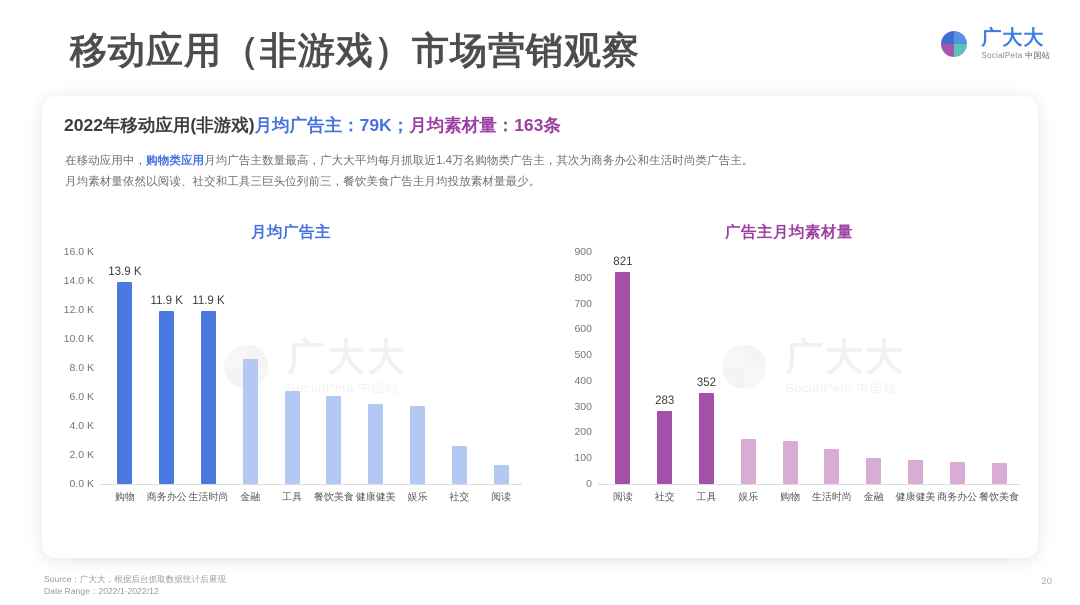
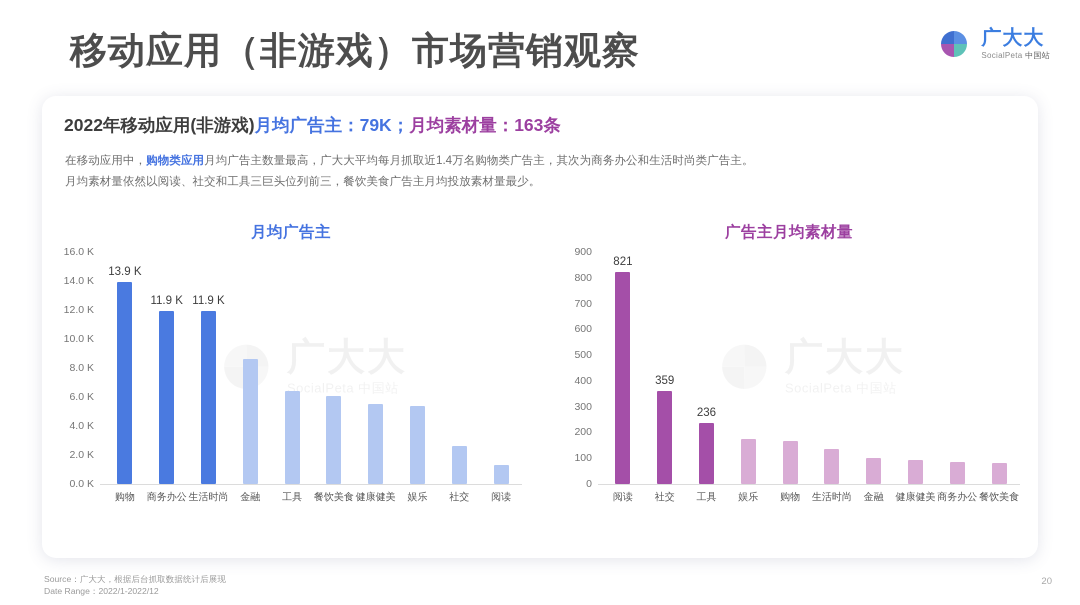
广告主月均素材量/社交: 283 -> 359
广告主月均素材量/工具: 352 -> 236
